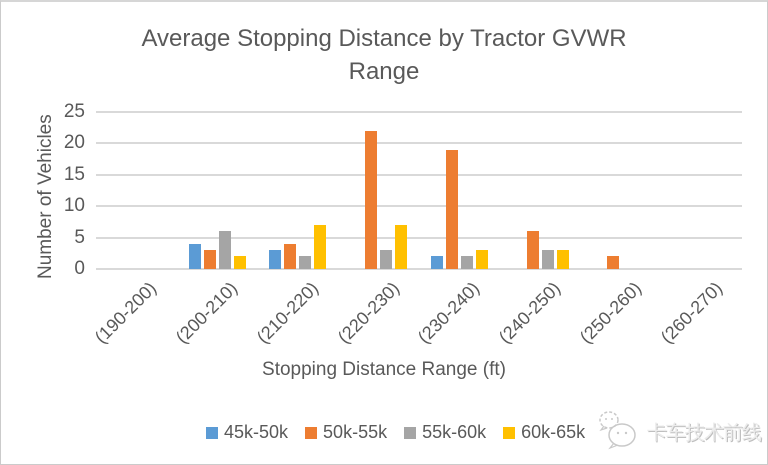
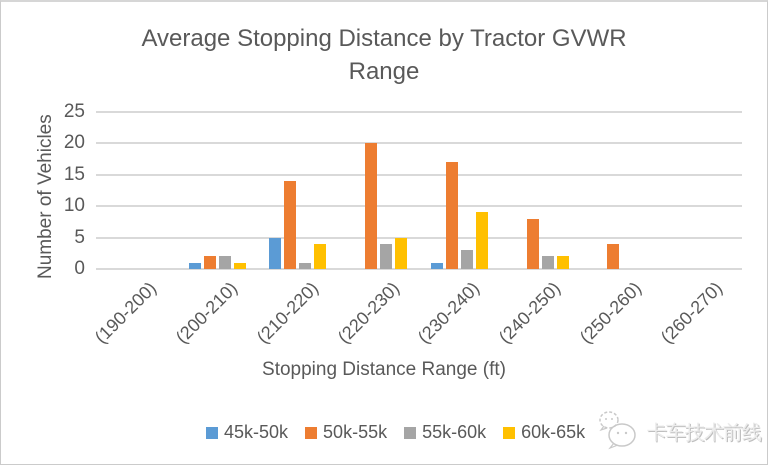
45k-50k/(200-210): 4 -> 1
50k-55k/(200-210): 3 -> 2
55k-60k/(200-210): 6 -> 2
60k-65k/(200-210): 2 -> 1
45k-50k/(210-220): 3 -> 5
50k-55k/(210-220): 4 -> 14
55k-60k/(210-220): 2 -> 1
60k-65k/(210-220): 7 -> 4
50k-55k/(220-230): 22 -> 20
55k-60k/(220-230): 3 -> 4
60k-65k/(220-230): 7 -> 5
45k-50k/(230-240): 2 -> 1
50k-55k/(230-240): 19 -> 17
55k-60k/(230-240): 2 -> 3
60k-65k/(230-240): 3 -> 9
50k-55k/(240-250): 6 -> 8
55k-60k/(240-250): 3 -> 2
60k-65k/(240-250): 3 -> 2
50k-55k/(250-260): 2 -> 4
